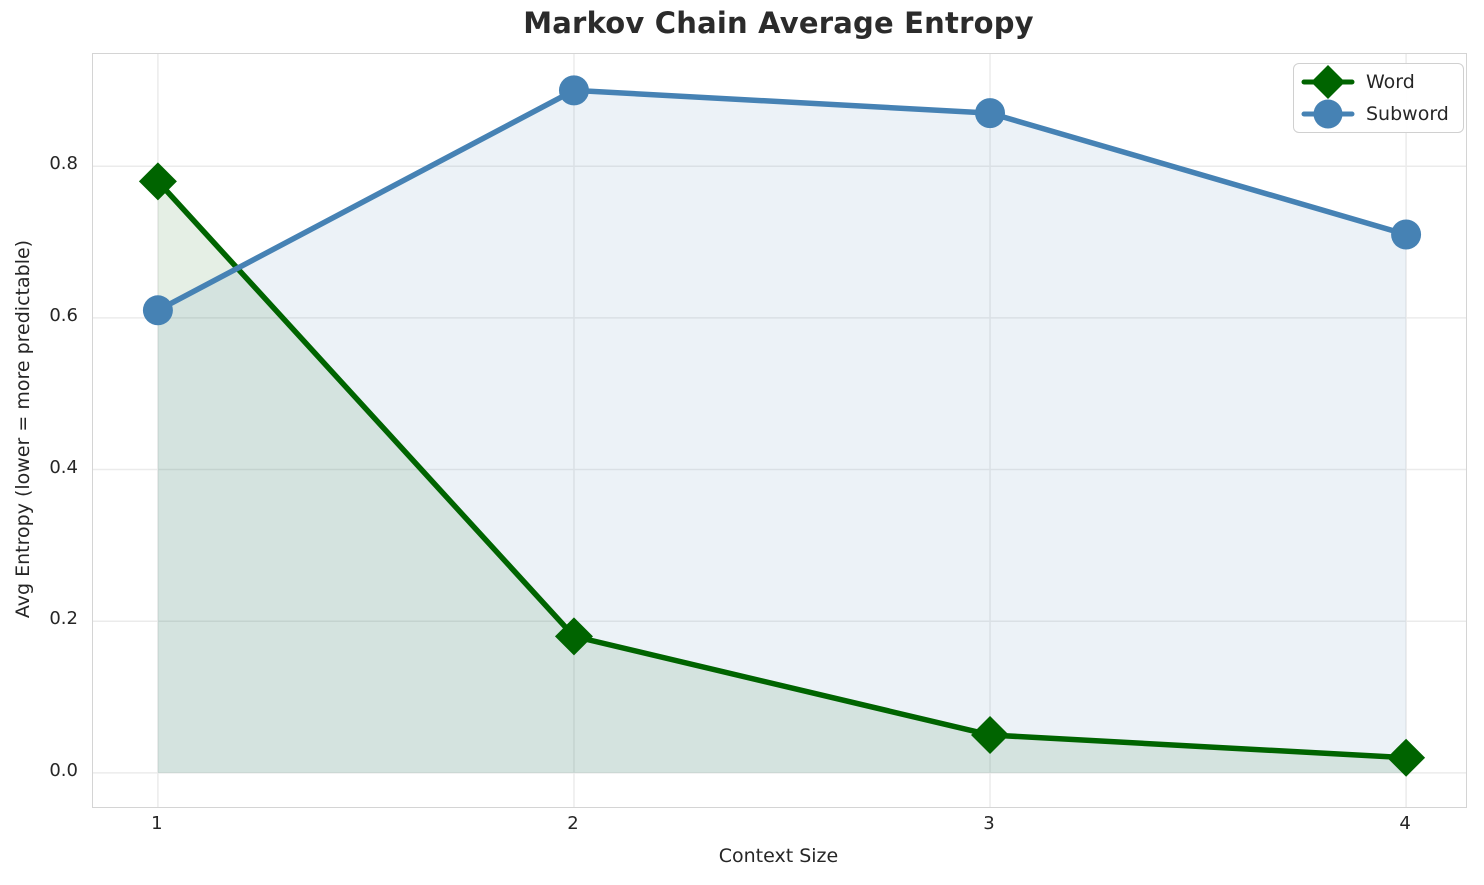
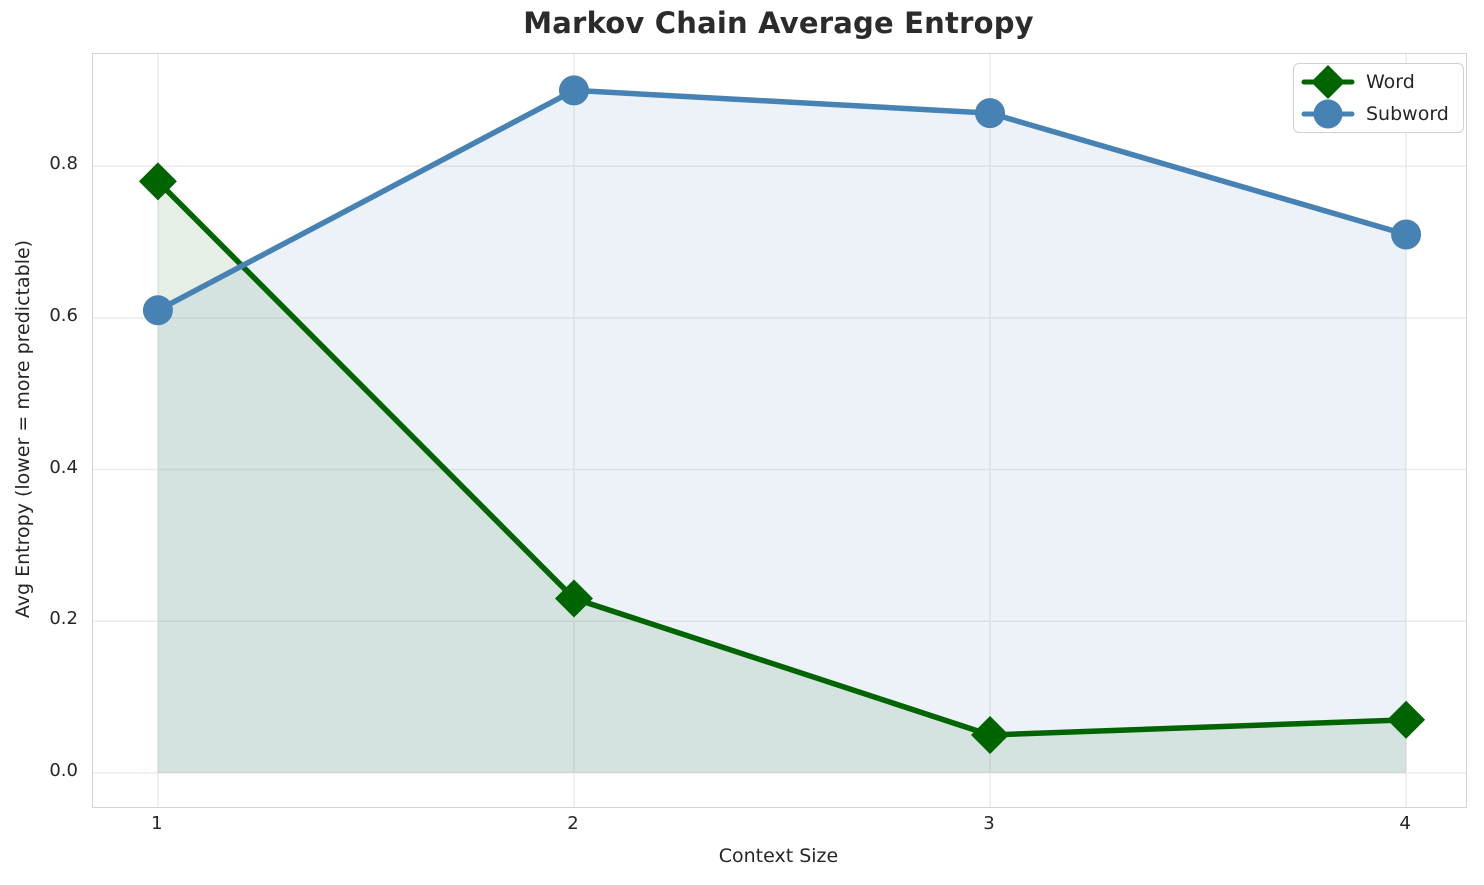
Word/2: 0.18 -> 0.23
Word/4: 0.02 -> 0.07
